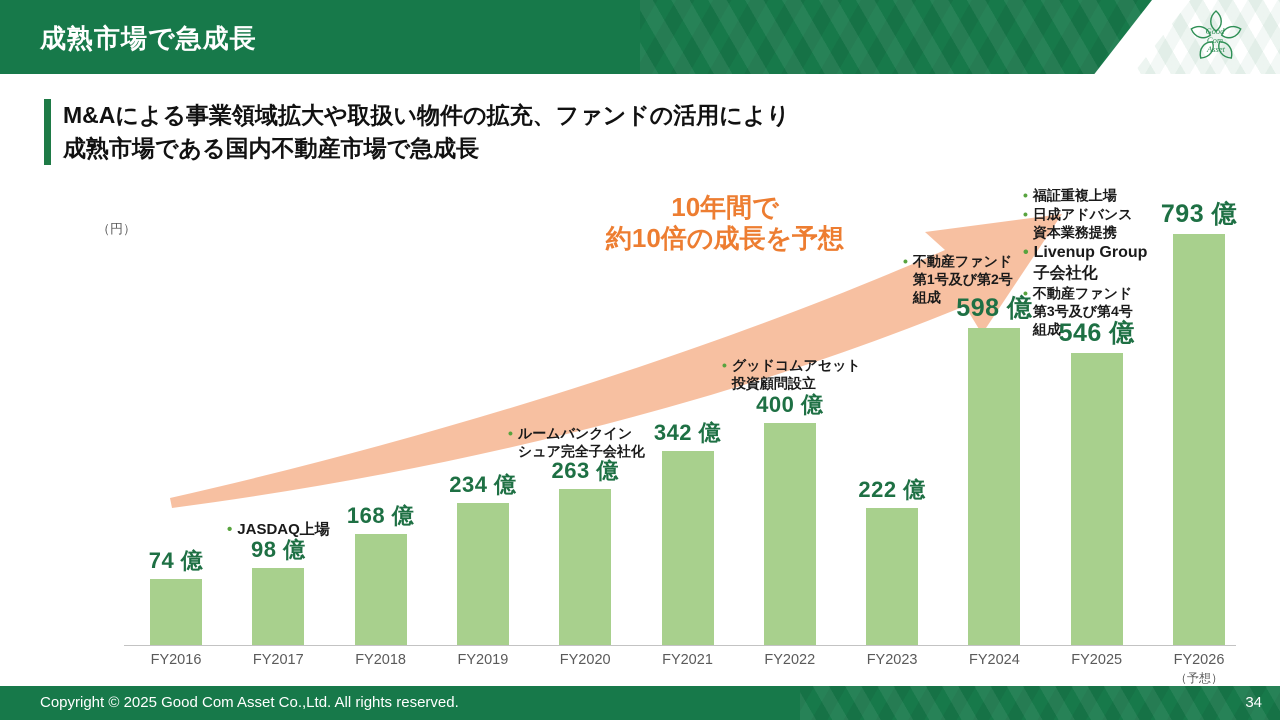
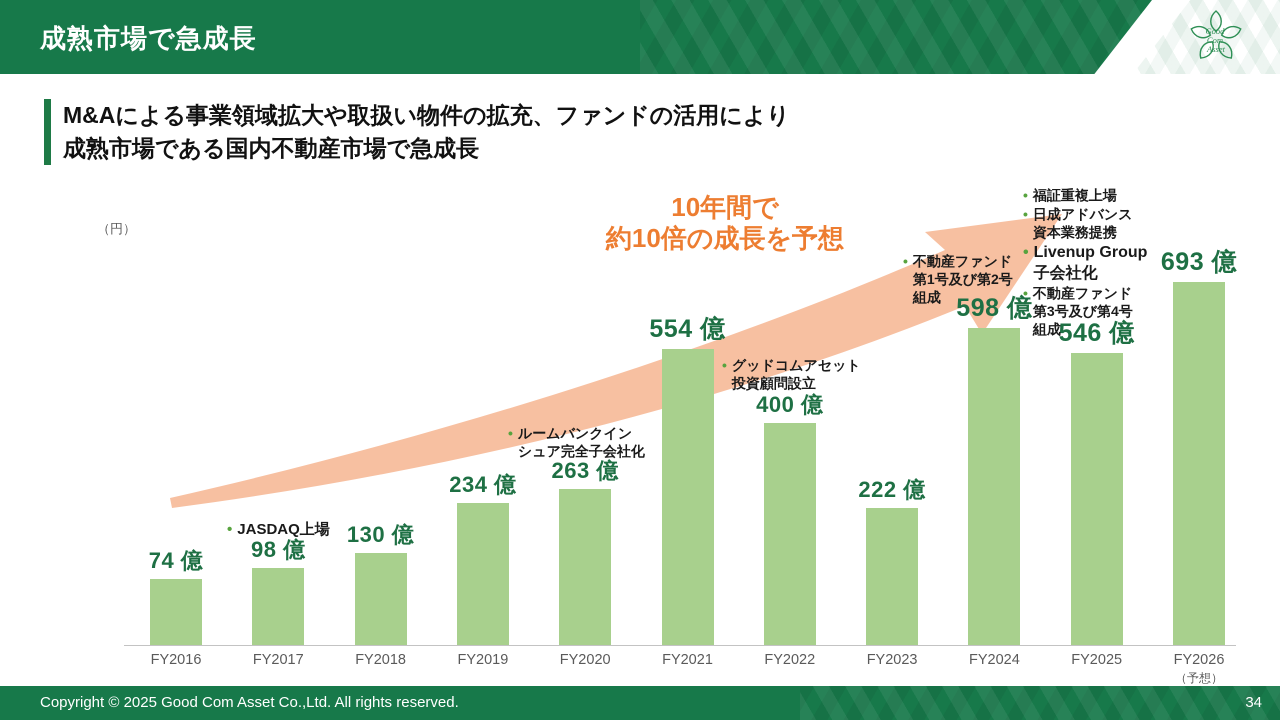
FY2018: 168 -> 130
FY2021: 342 -> 554
FY2026: 793 -> 693
